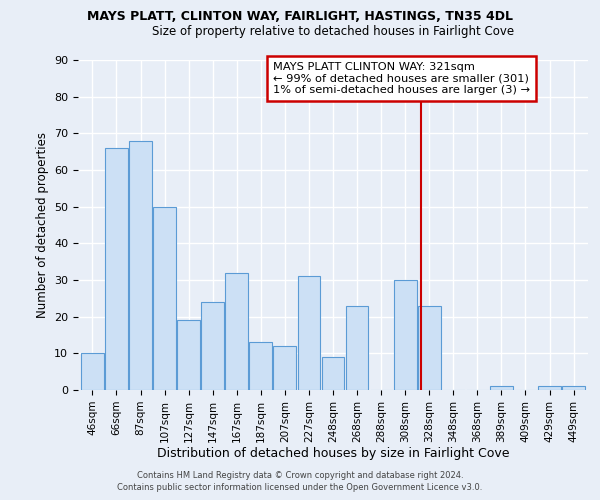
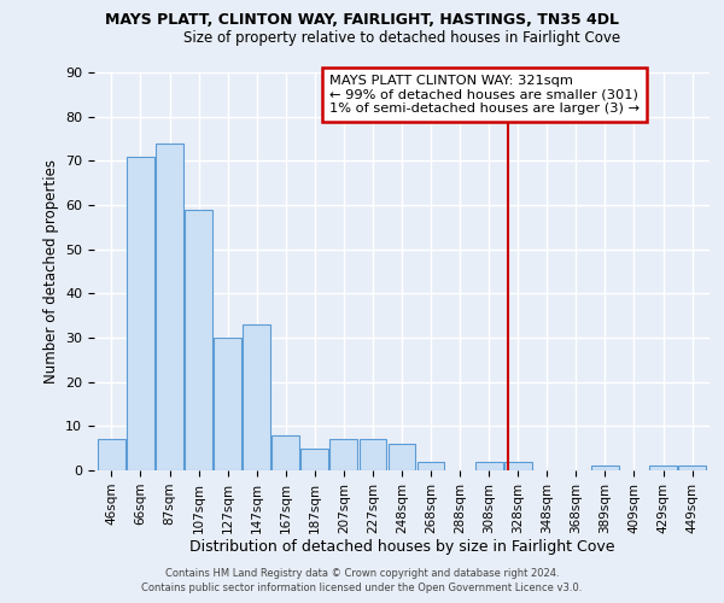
46sqm: 10 -> 7
66sqm: 66 -> 71
87sqm: 68 -> 74
107sqm: 50 -> 59
127sqm: 19 -> 30
147sqm: 24 -> 33
167sqm: 32 -> 8
187sqm: 13 -> 5
207sqm: 12 -> 7
227sqm: 31 -> 7
248sqm: 9 -> 6
268sqm: 23 -> 2
308sqm: 30 -> 2
328sqm: 23 -> 2
